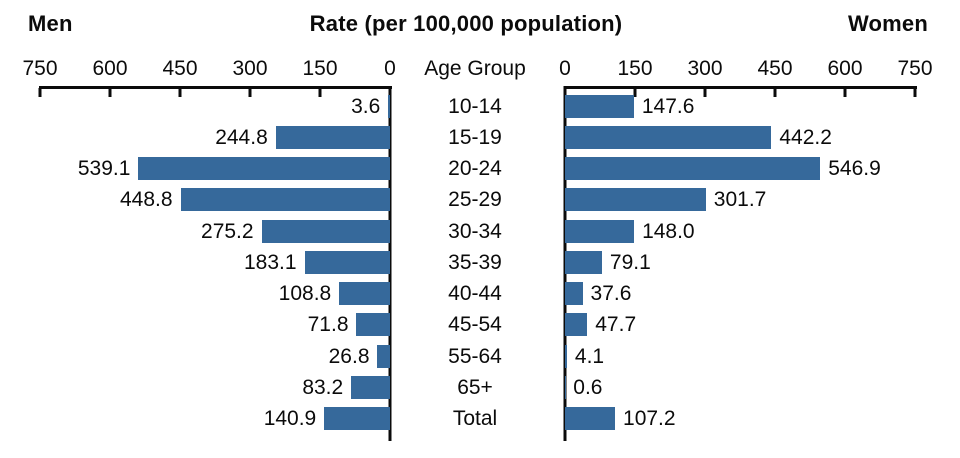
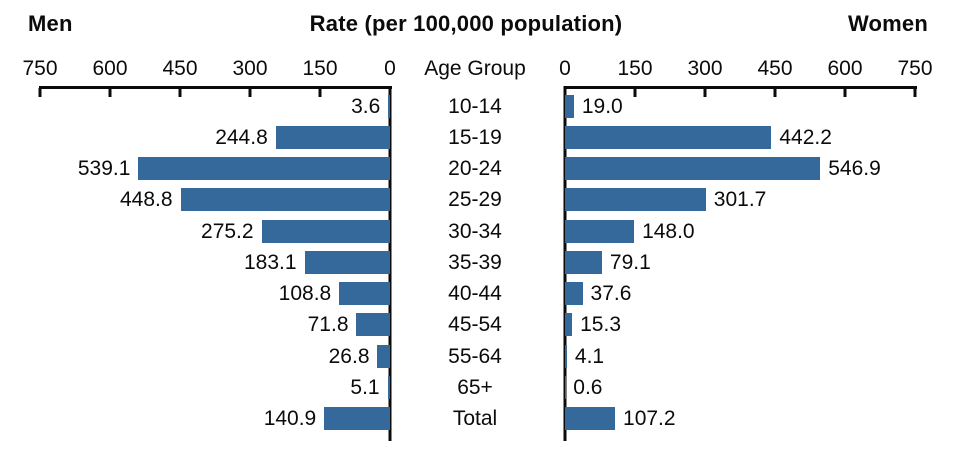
Women/10-14: 147.6 -> 19.0
Women/45-54: 47.7 -> 15.3
Men/65+: 83.2 -> 5.1
